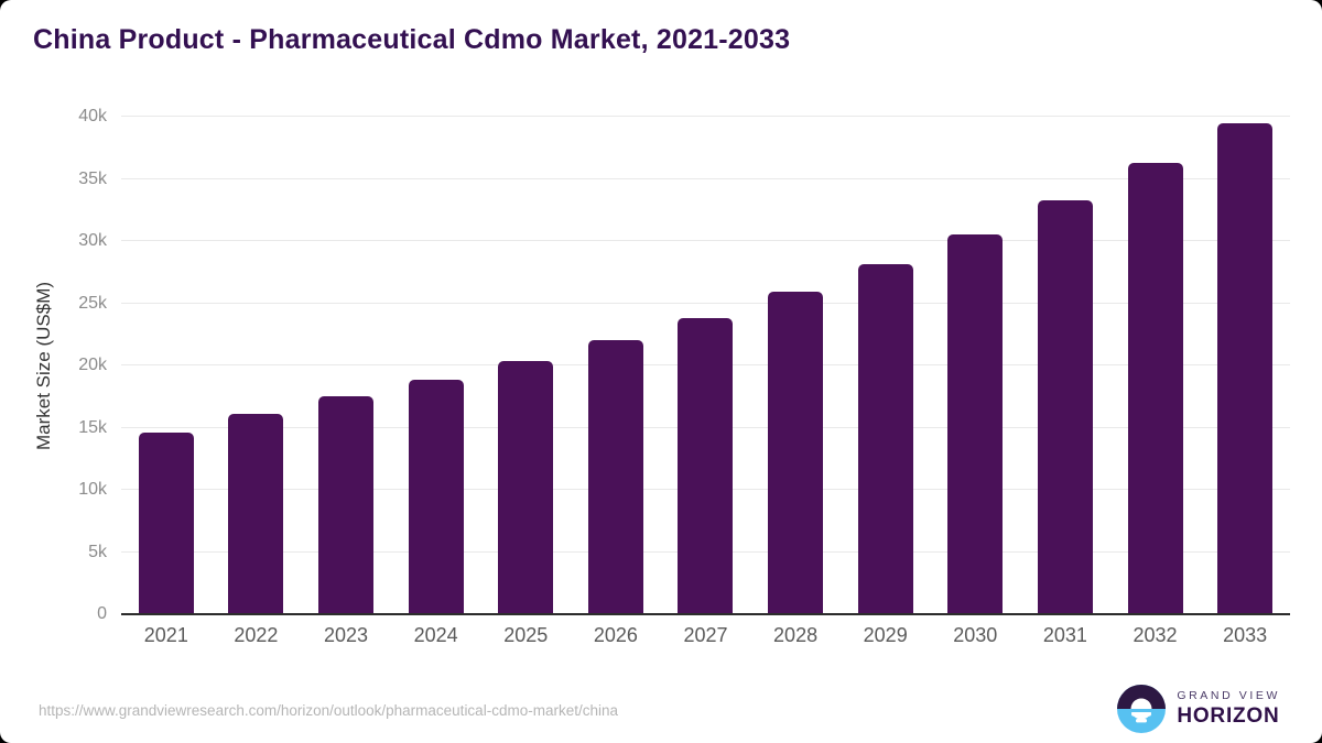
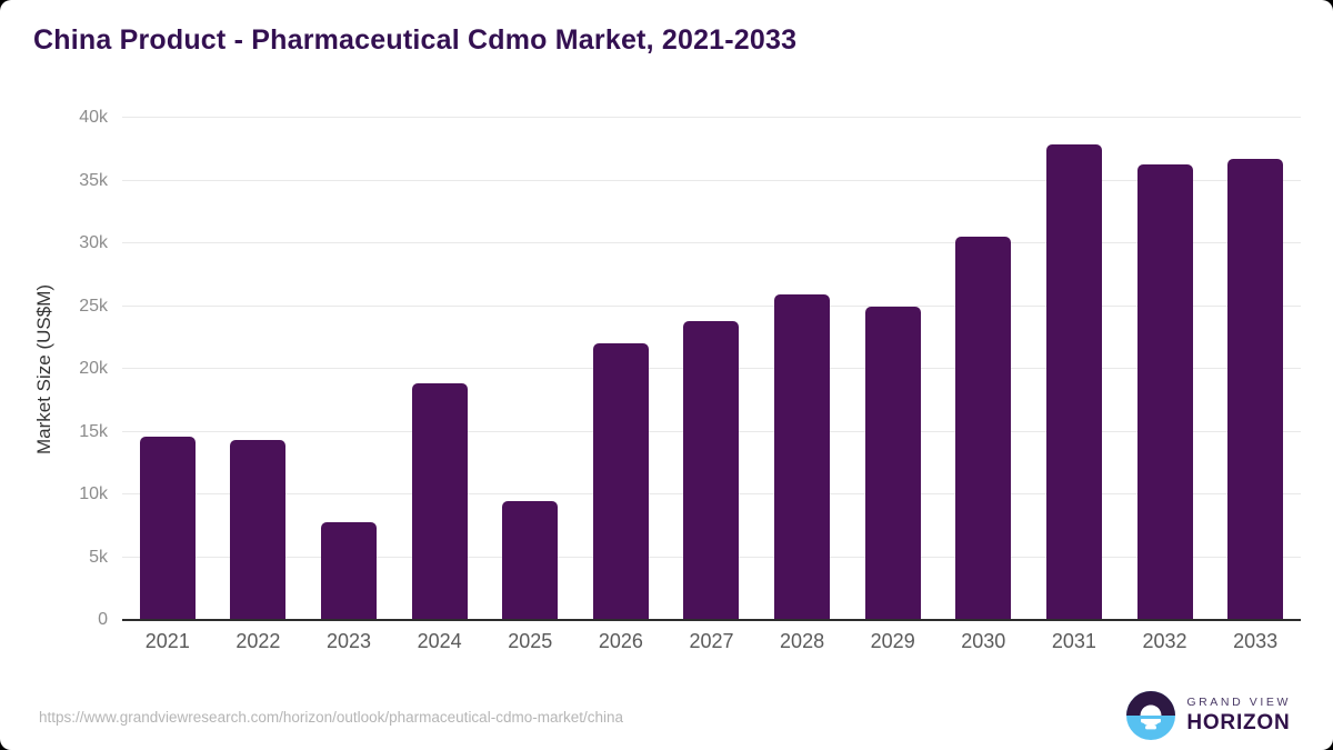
2022: 16.2k -> 14.3k
2023: 17.5k -> 7.8k
2025: 20.4k -> 9.5k
2029: 28.2k -> 25.0k
2031: 33.3k -> 37.9k
2033: 39.4k -> 36.7k
